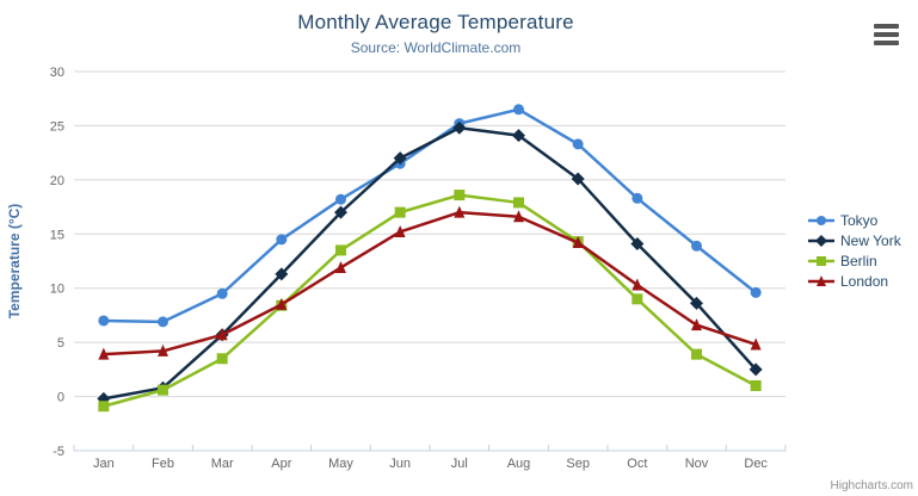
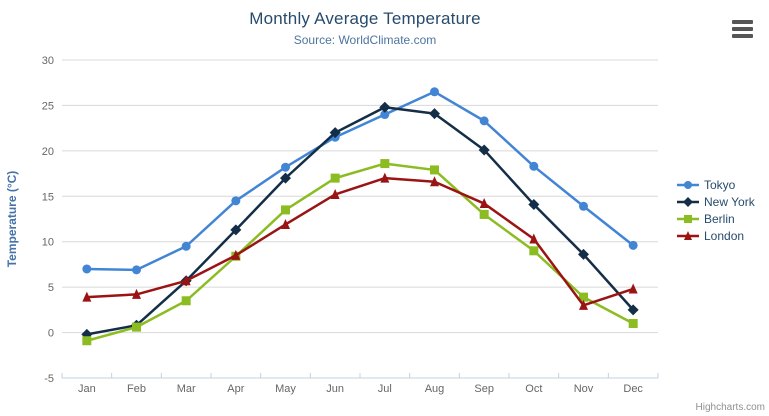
Tokyo/Jul: 25 -> 24
Berlin/Sep: 14 -> 13
London/Nov: 7 -> 3
